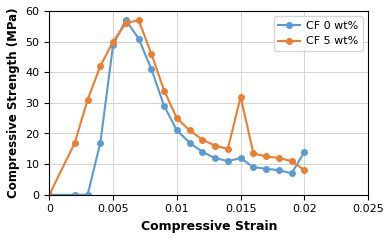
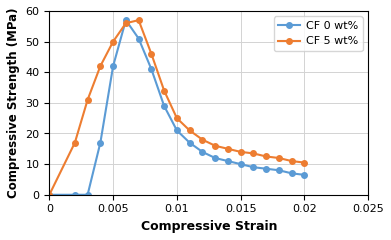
CF 0 wt%/0.005: 49.0 -> 42.0
CF 0 wt%/0.015: 12.0 -> 10.0
CF 5 wt%/0.015: 32.0 -> 14.0
CF 0 wt%/0.02: 14.0 -> 6.5
CF 5 wt%/0.02: 8.0 -> 10.5
